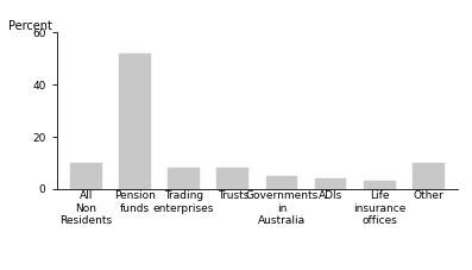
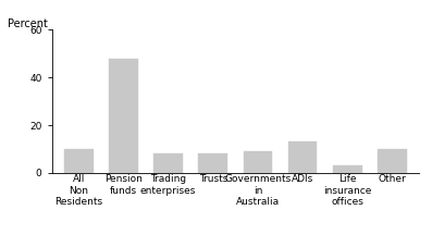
Pension funds: 52 -> 48
Governments in Australia: 5 -> 9
ADIs: 4 -> 13
